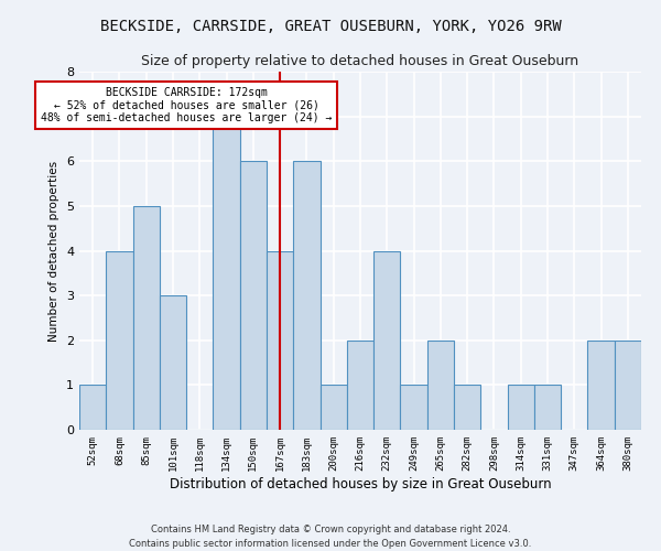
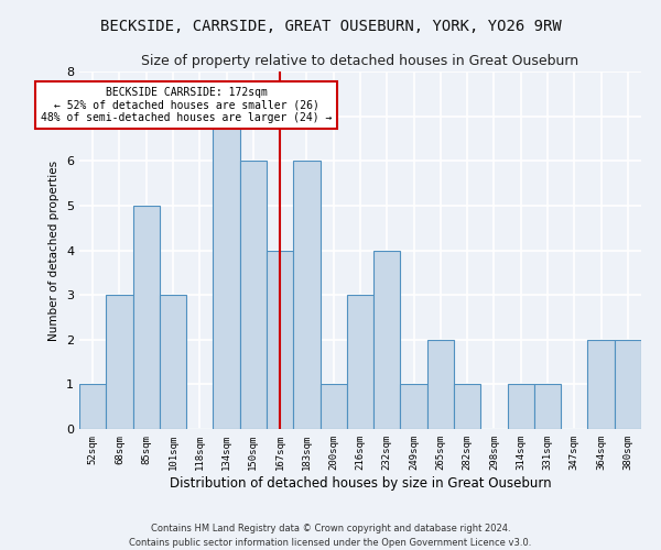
68sqm: 4 -> 3
216sqm: 2 -> 3
